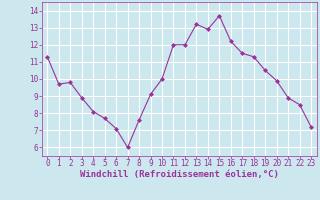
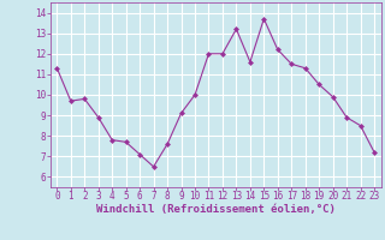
4: 8.1 -> 7.8
7: 6.0 -> 6.5
14: 12.9 -> 11.6
